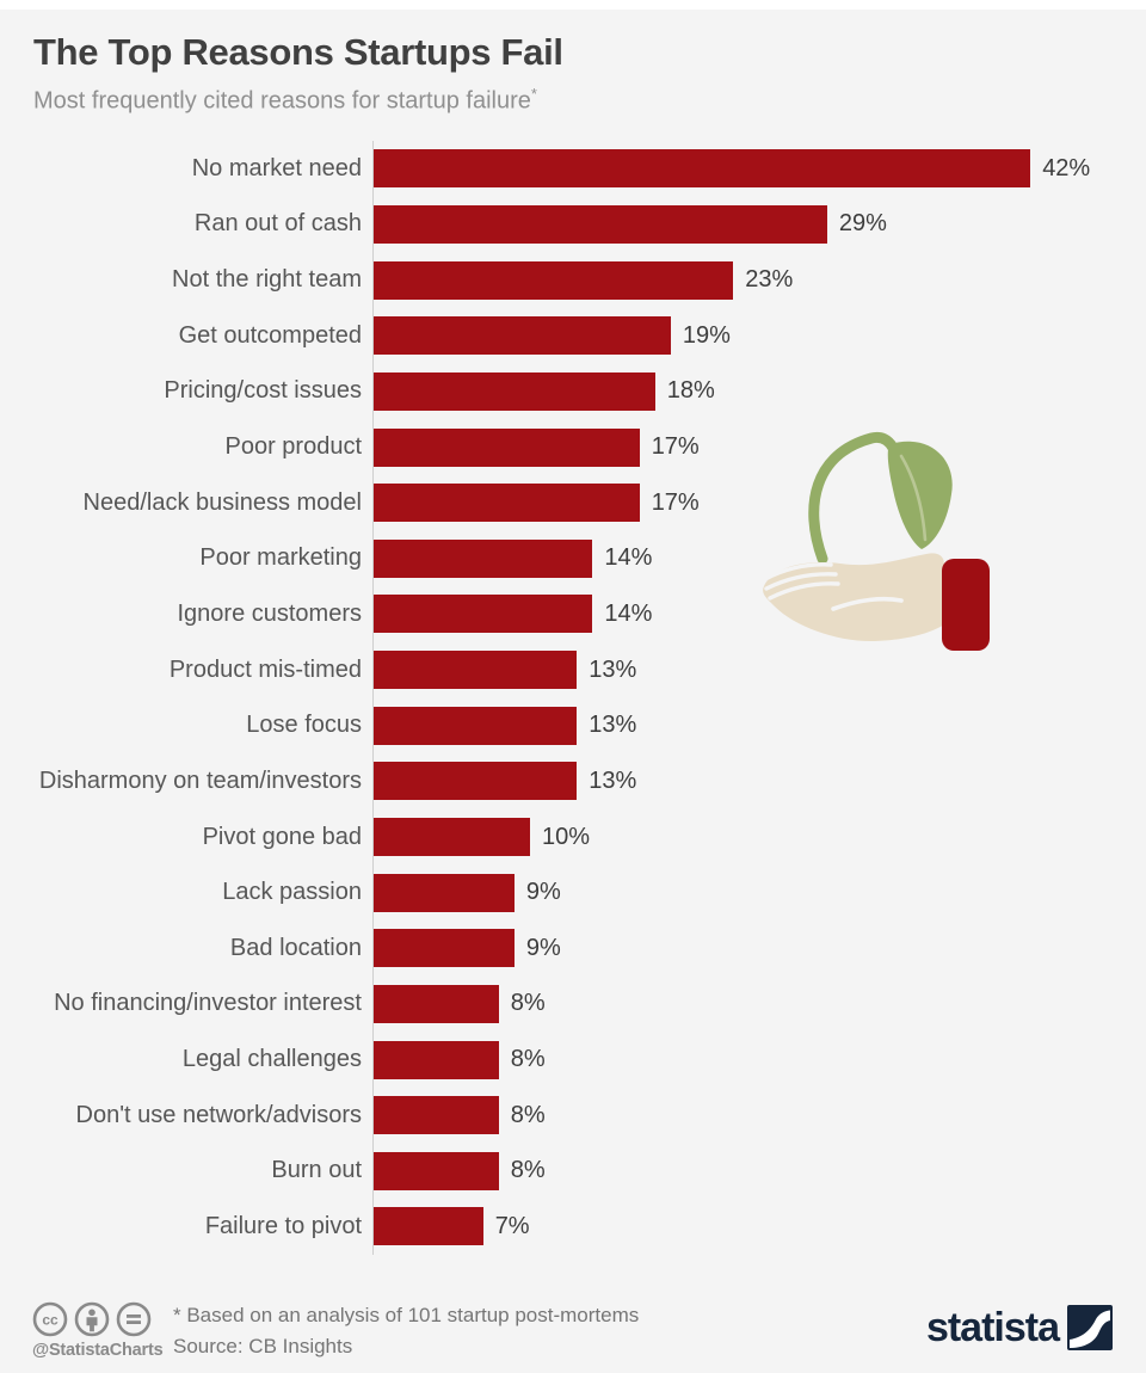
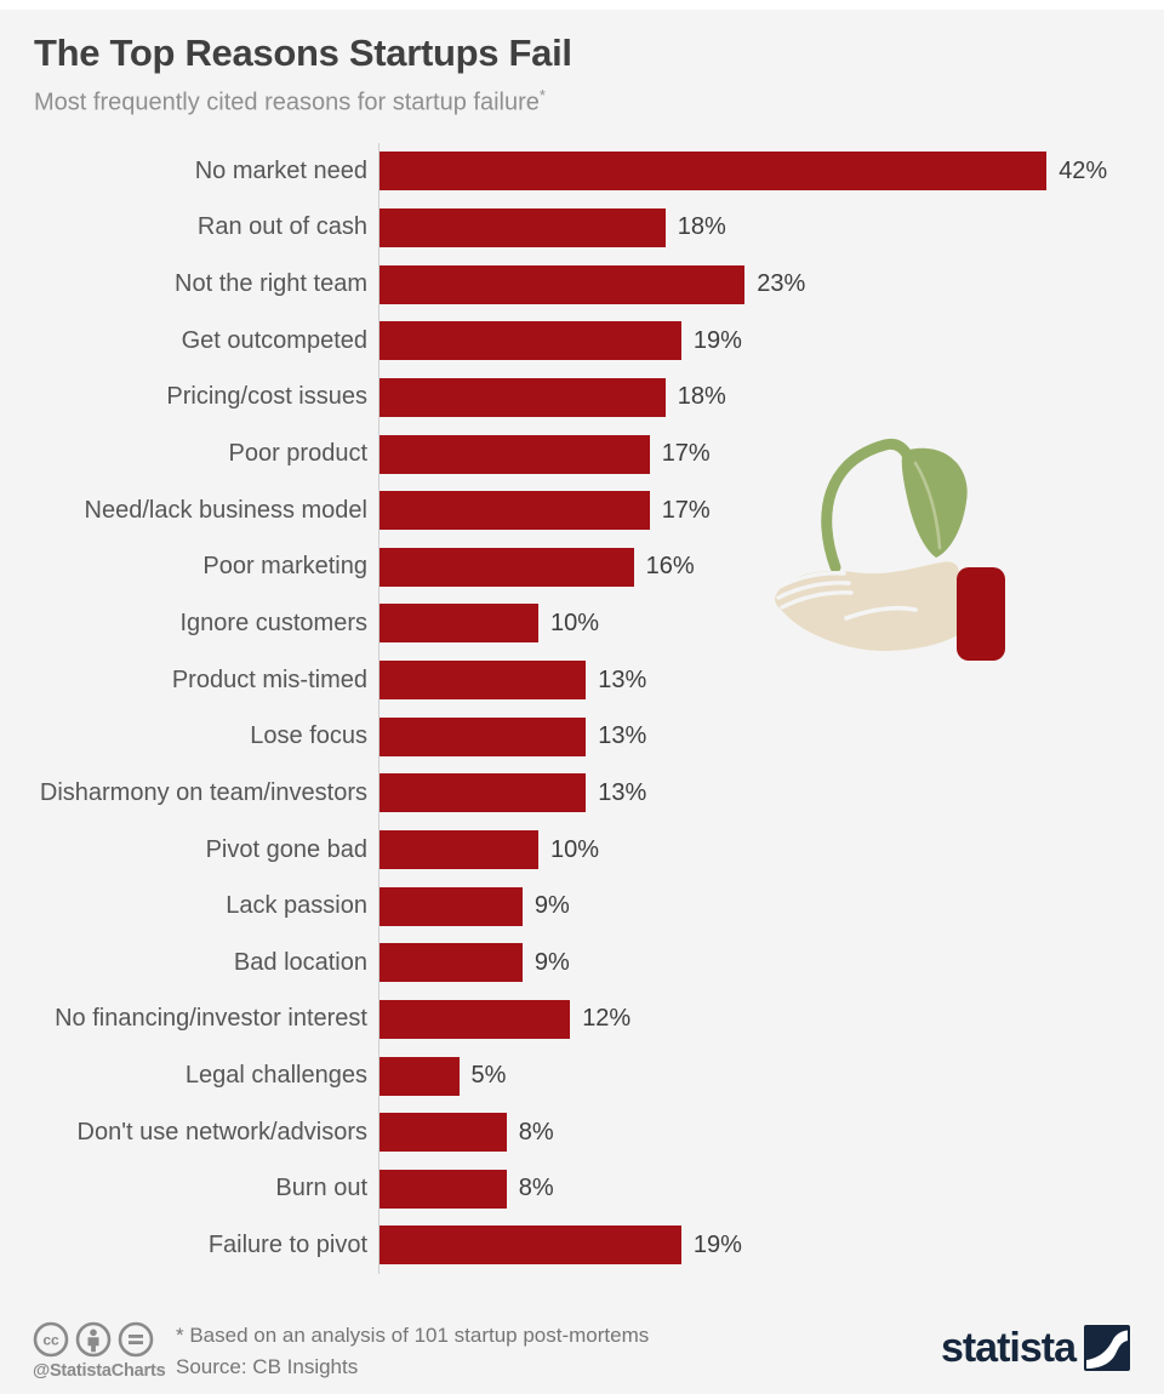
Ran out of cash: 29% -> 18%
Poor marketing: 14% -> 16%
Ignore customers: 14% -> 10%
No financing/investor interest: 8% -> 12%
Legal challenges: 8% -> 5%
Failure to pivot: 7% -> 19%
